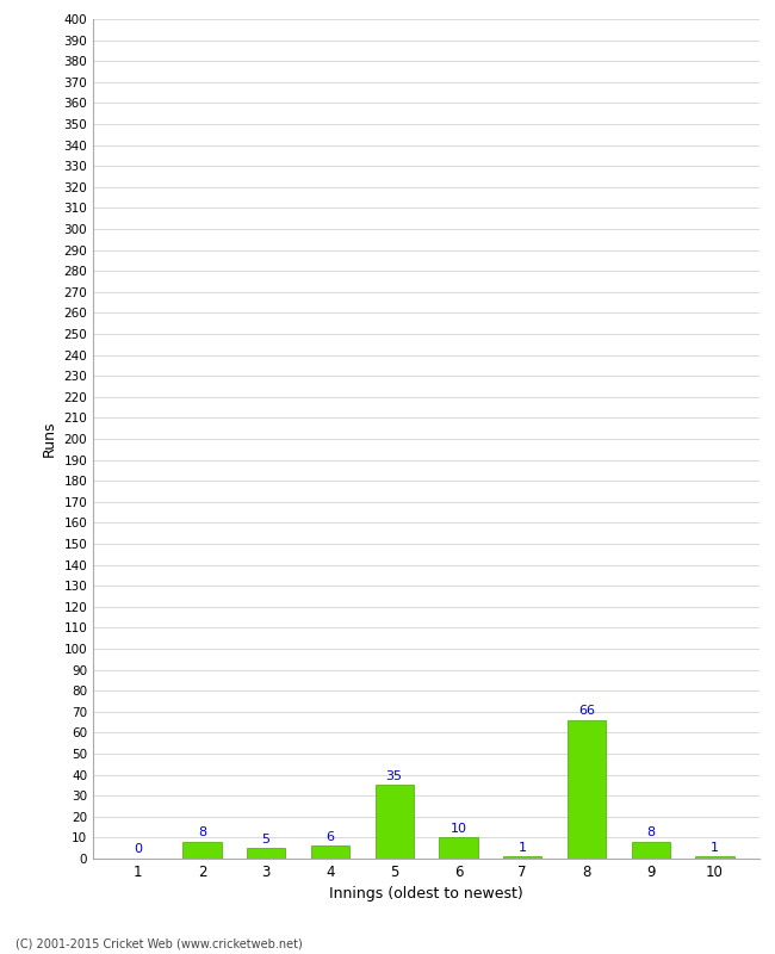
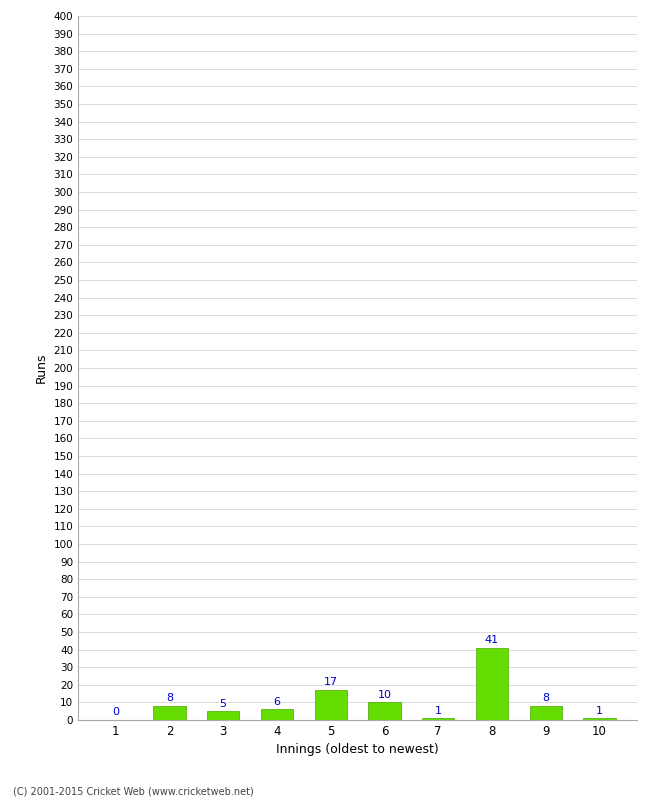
5: 35 -> 17
8: 66 -> 41
